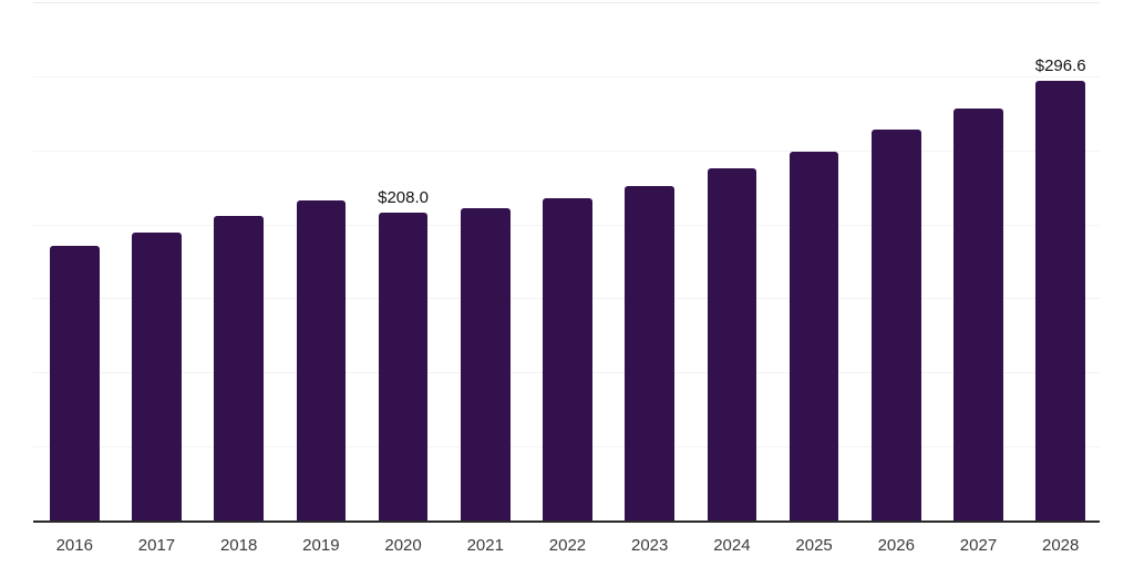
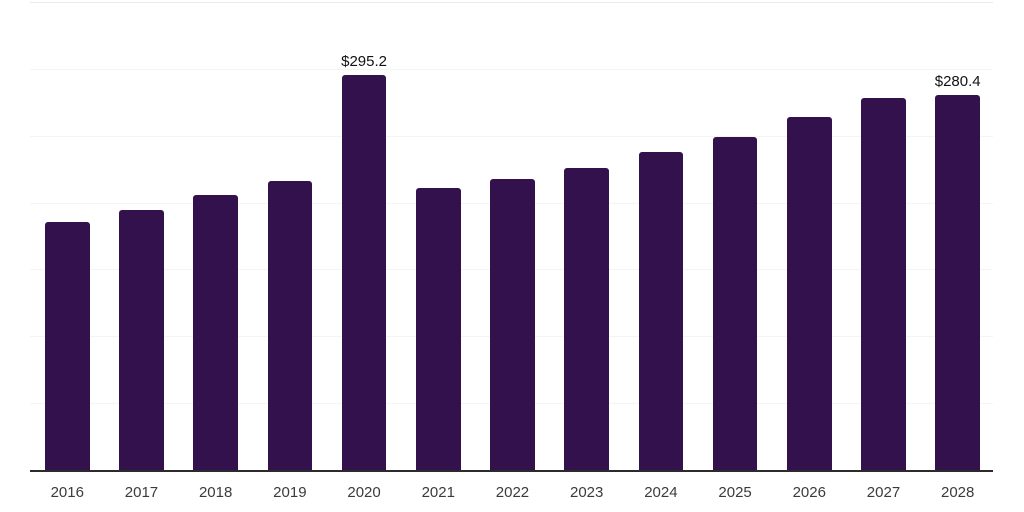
2020: $208.0 -> $295.2
2028: $296.6 -> $280.4
